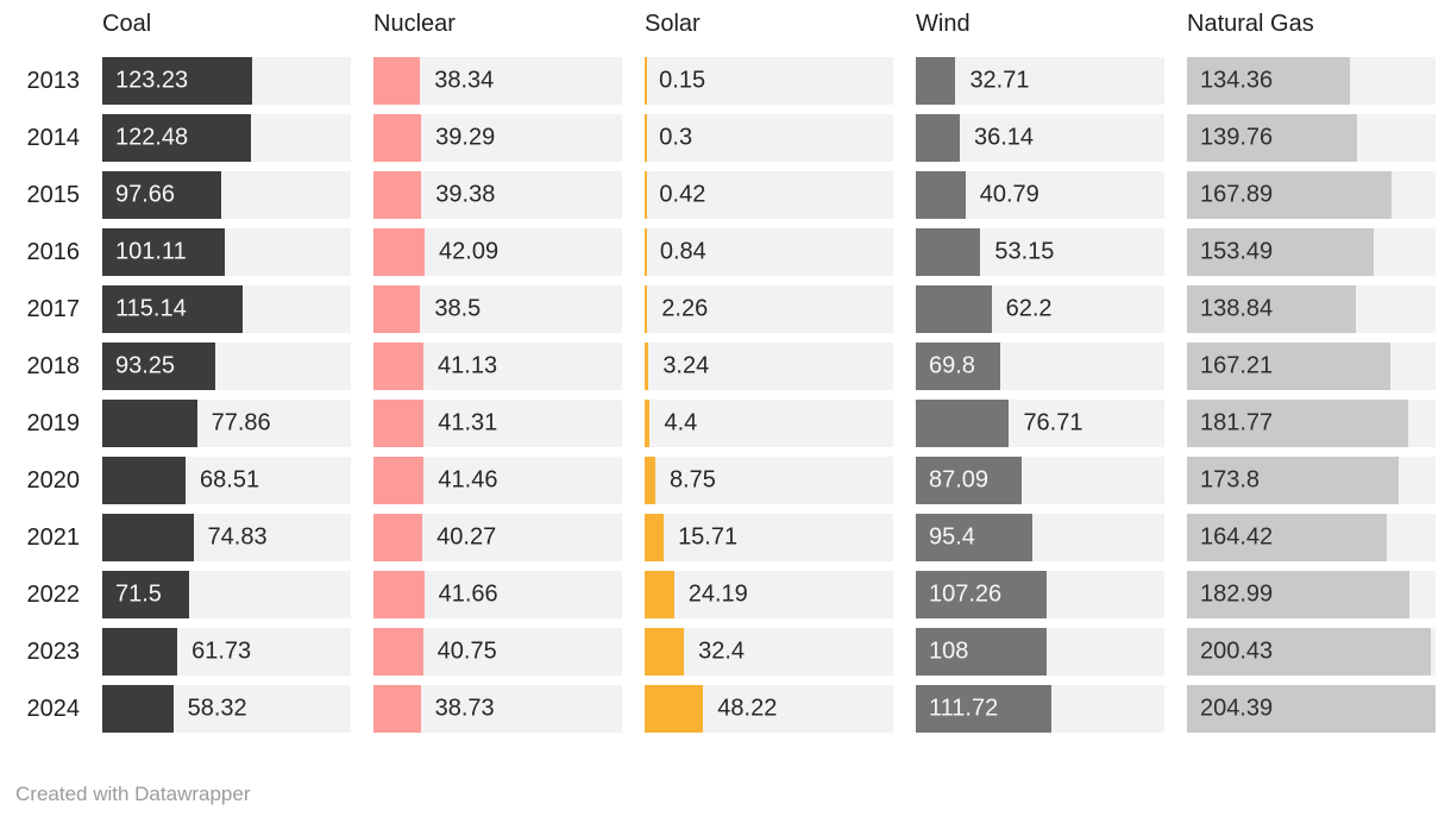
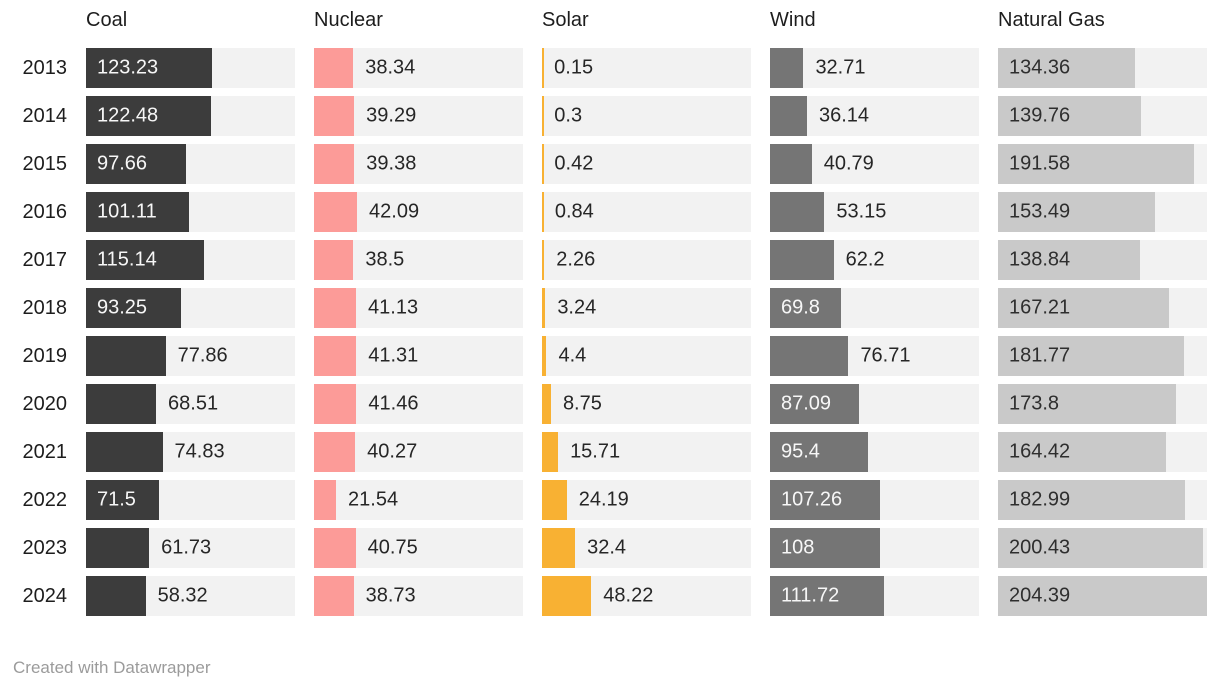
Natural Gas/2015: 167.89 -> 191.58
Nuclear/2022: 41.66 -> 21.54
